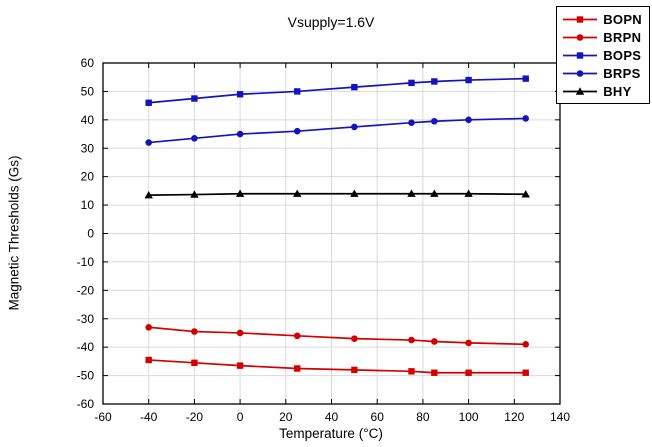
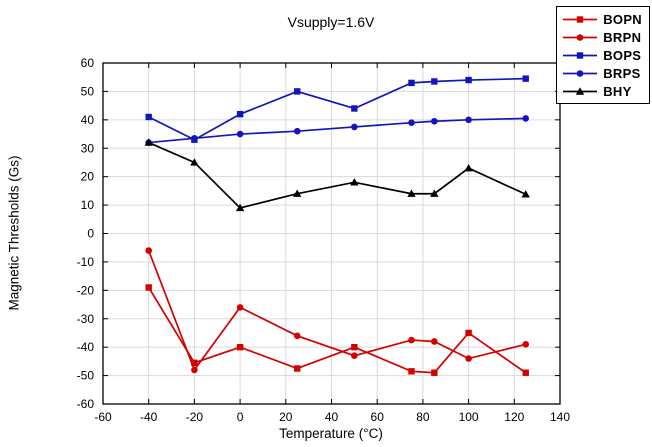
BOPN/-40: -44 -> -19
BRPN/-40: -33 -> -6
BOPS/-40: 46 -> 41
BHY/-40: 14 -> 32
BRPN/-20: -34 -> -48
BOPS/-20: 48 -> 33
BHY/-20: 14 -> 25
BOPN/0: -46 -> -40
BRPN/0: -35 -> -26
BOPS/0: 49 -> 42
BHY/0: 14 -> 9
BOPN/50: -48 -> -40
BRPN/50: -37 -> -43
BOPS/50: 52 -> 44
BHY/50: 14 -> 18
BOPN/100: -49 -> -35
BRPN/100: -38 -> -44
BHY/100: 14 -> 23
